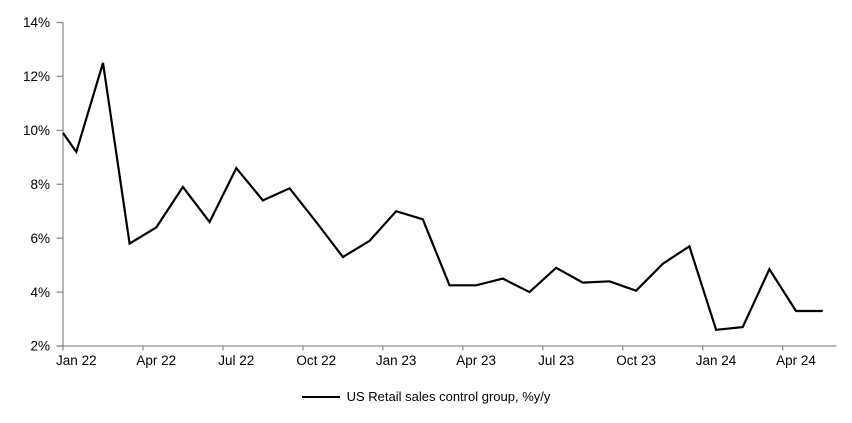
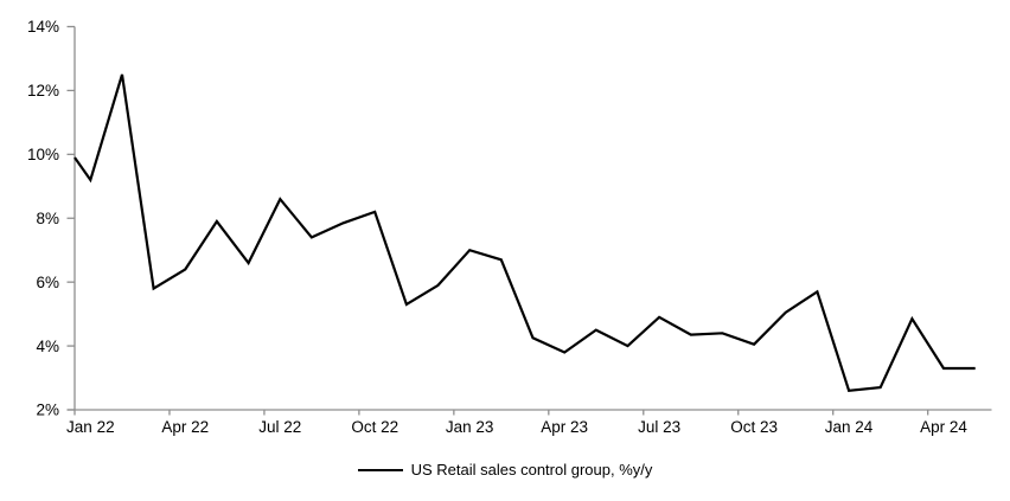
Oct 22: 6.6% -> 8.2%
Apr 23: 4.2% -> 3.8%
